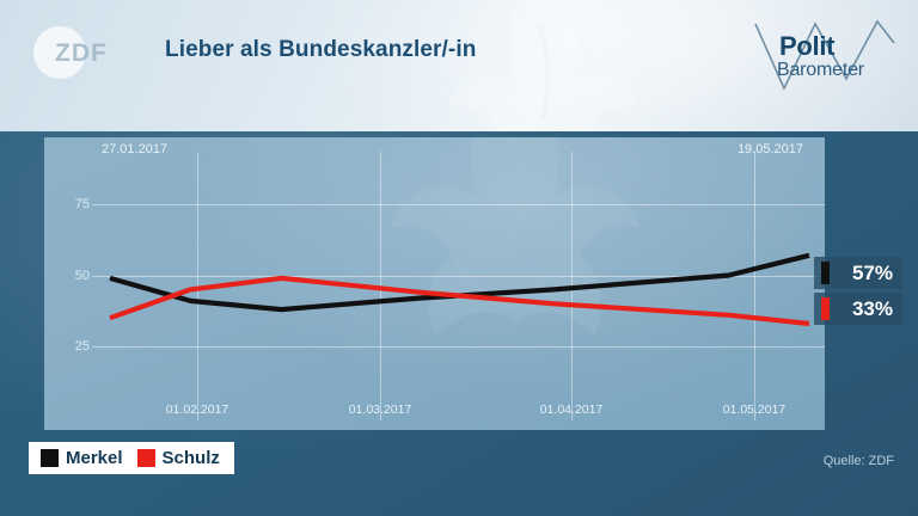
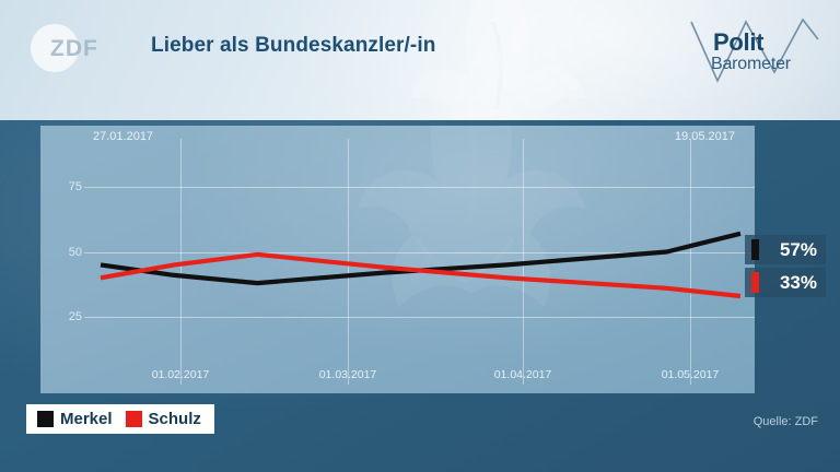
Merkel/27.01.2017: 49 -> 45
Schulz/27.01.2017: 35 -> 40
